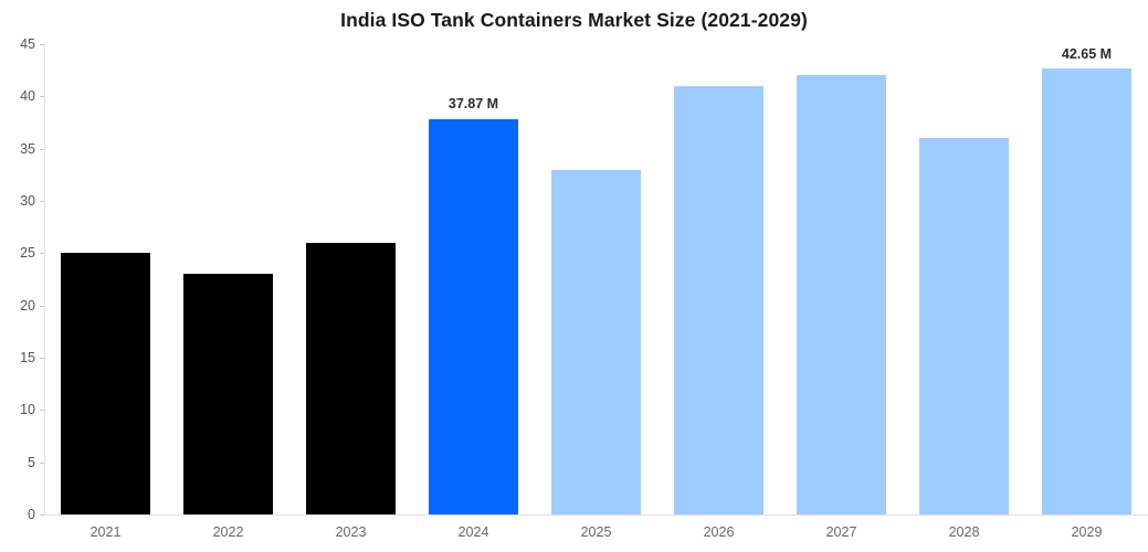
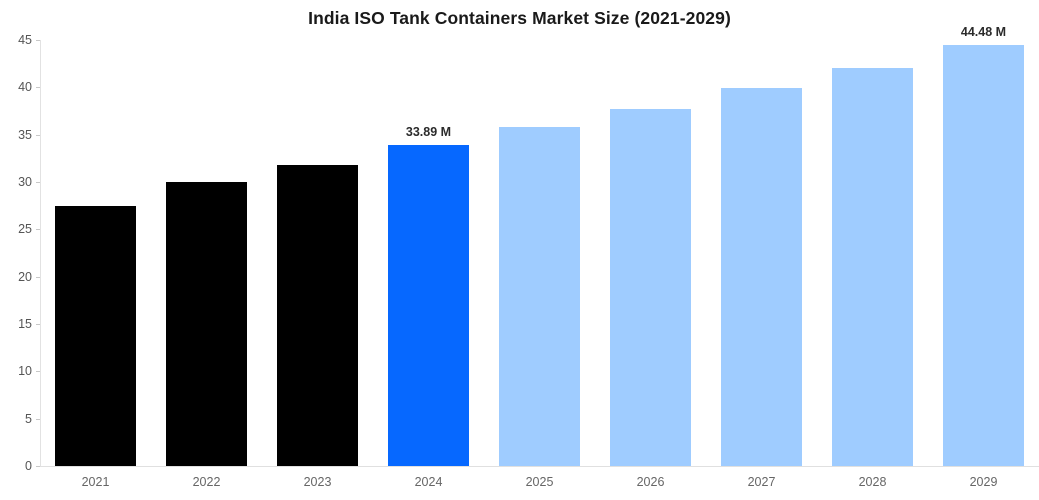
2021: 25 -> 27
2022: 23 -> 30
2023: 26 -> 32
2024: 37.87 -> 33.89
2025: 33 -> 36
2026: 41 -> 38
2027: 42 -> 40
2028: 36 -> 42
2029: 42.65 -> 44.48
